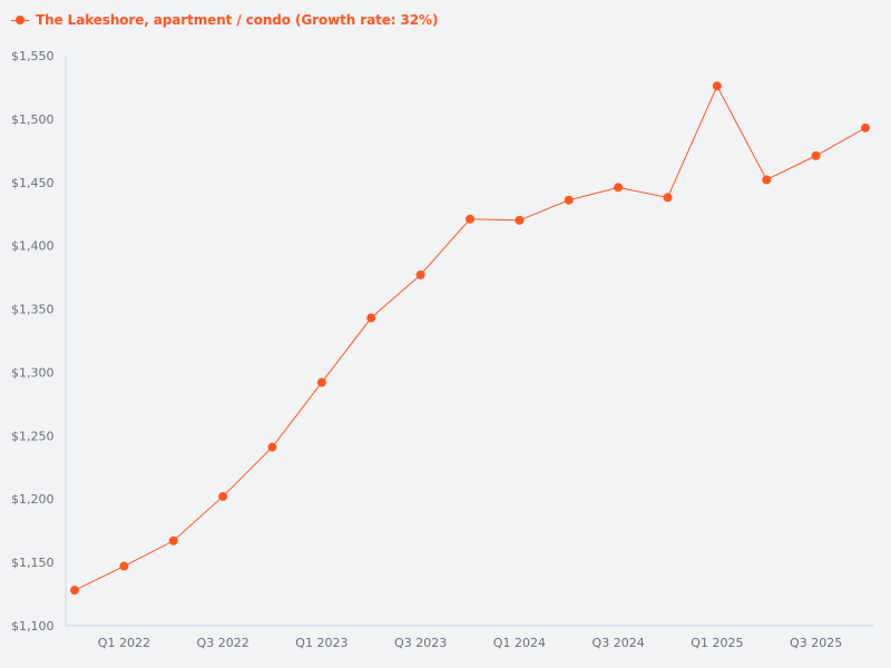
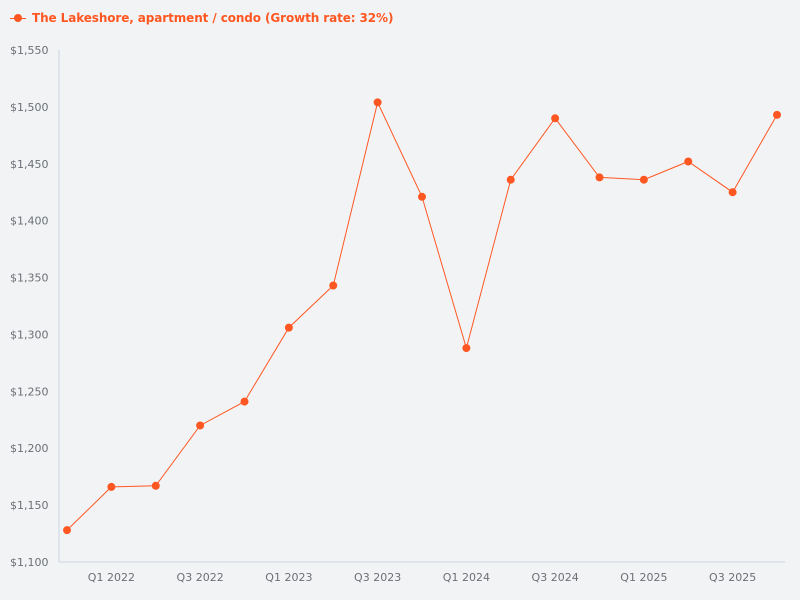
Q1 2022: $1147 -> $1166
Q3 2022: $1202 -> $1220
Q1 2023: $1292 -> $1306
Q3 2023: $1377 -> $1504
Q1 2024: $1420 -> $1288
Q3 2024: $1446 -> $1490
Q1 2025: $1526 -> $1436
Q3 2025: $1471 -> $1425
